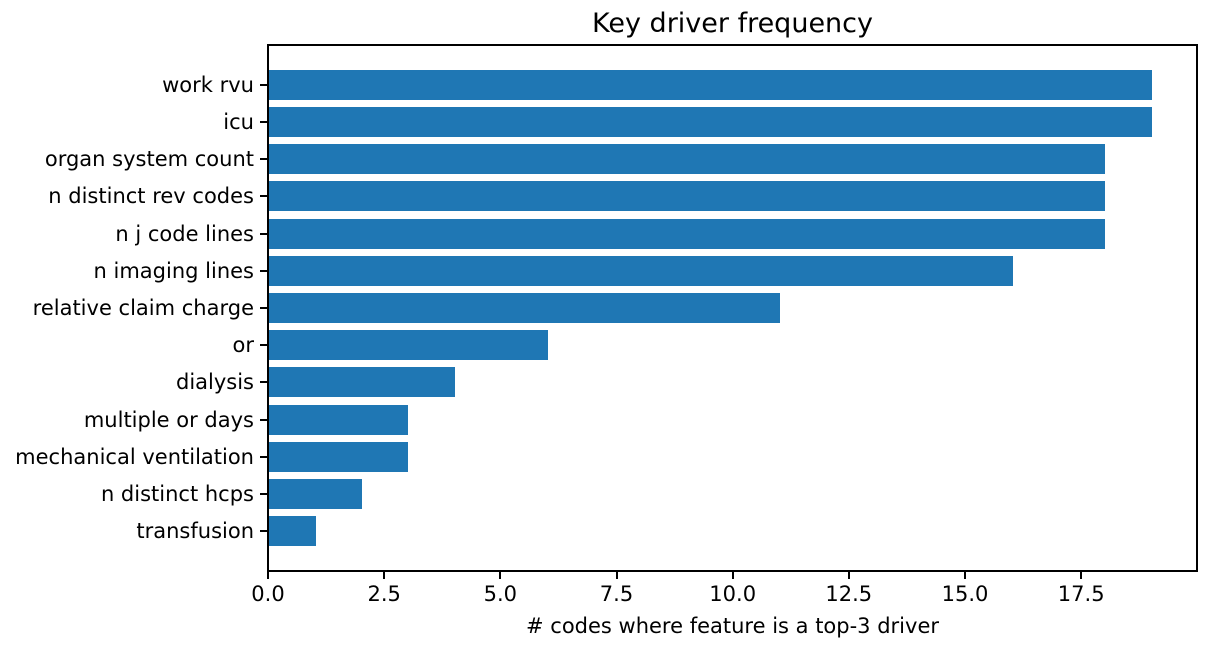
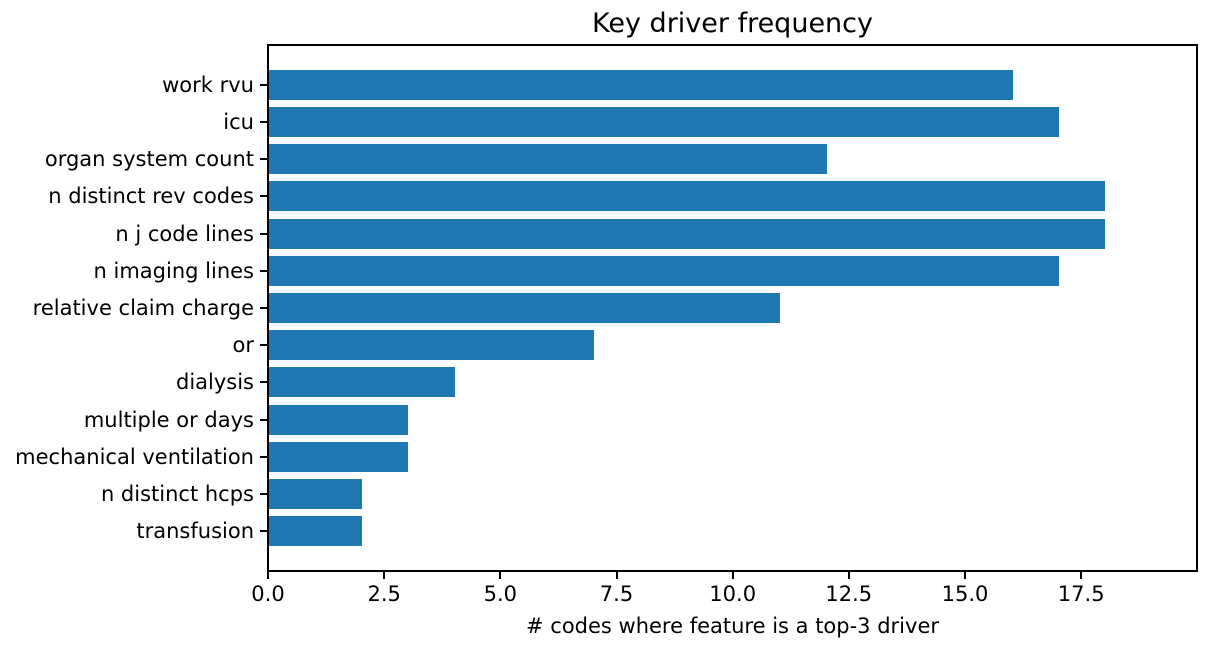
work rvu: 19 -> 16
icu: 19 -> 17
organ system count: 18 -> 12
n imaging lines: 16 -> 17
or: 6 -> 7
transfusion: 1 -> 2
